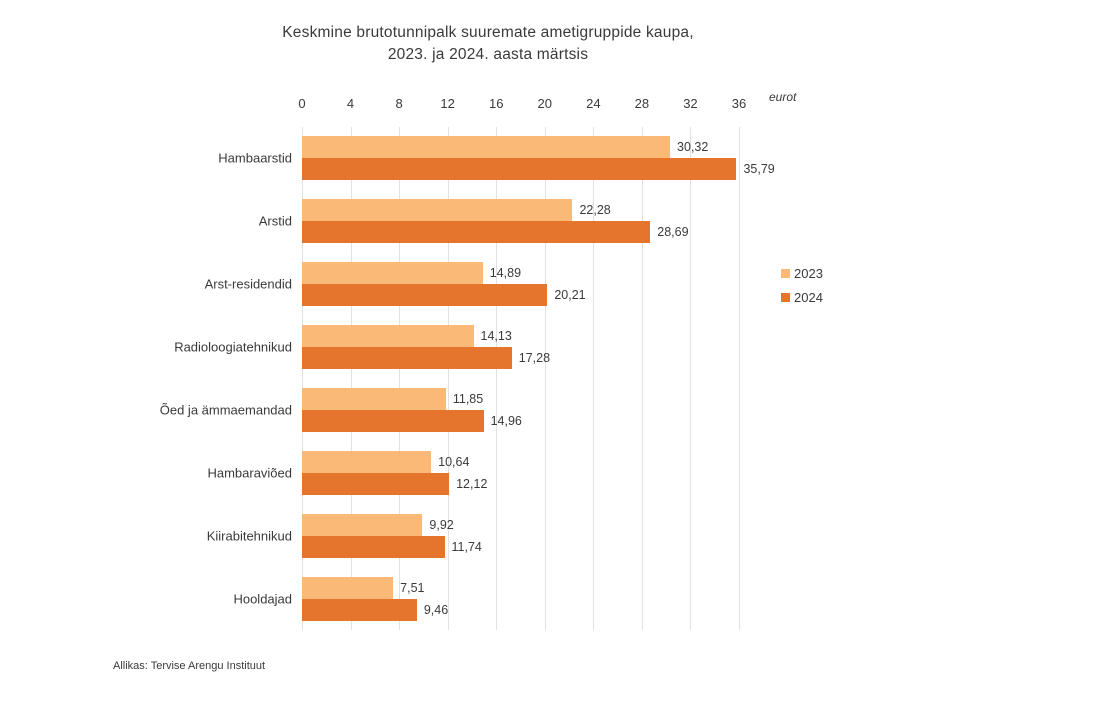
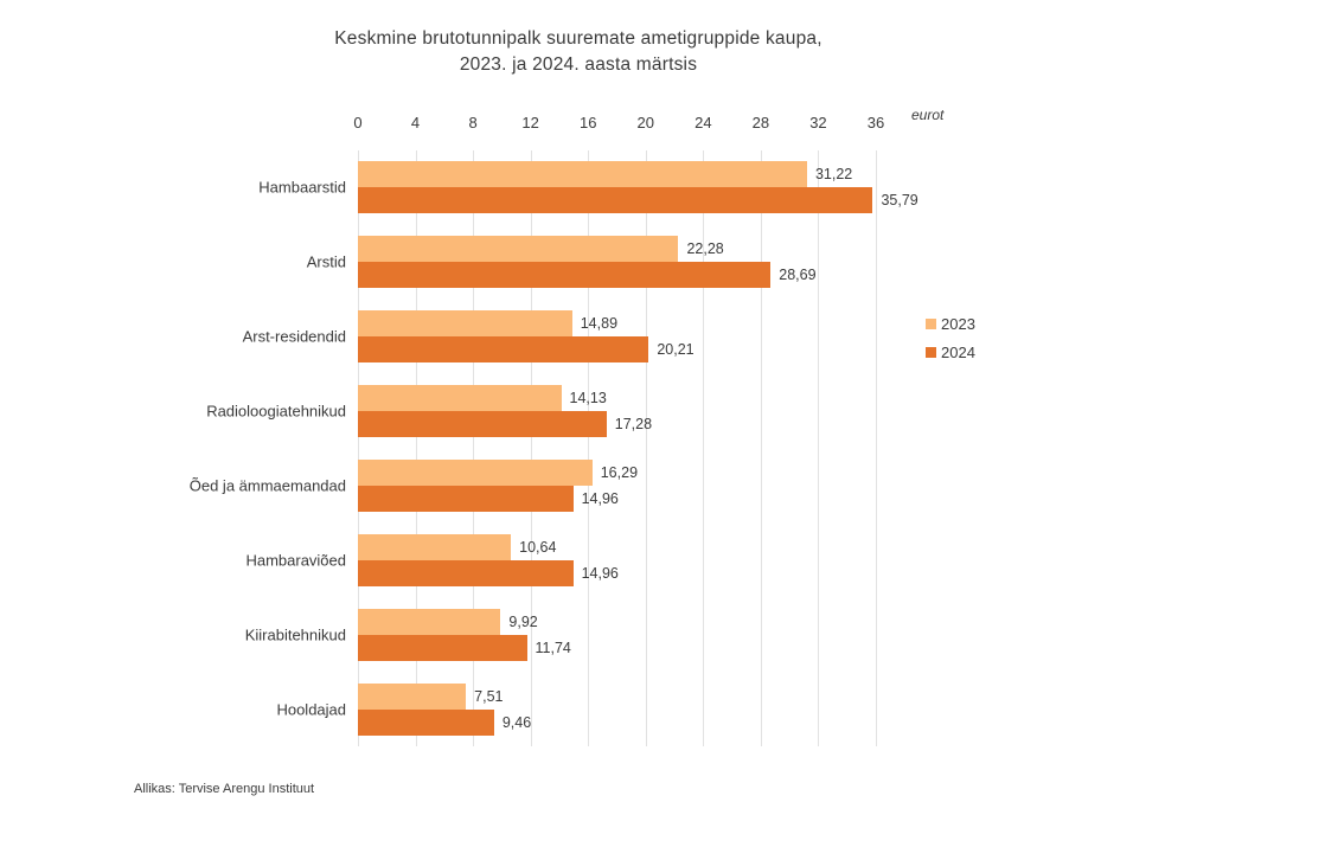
2023/Hambaarstid: 30,32 -> 31,22
2023/Õed ja ämmaemandad: 11,85 -> 16,29
2024/Hambaraviõed: 12,12 -> 14,96
